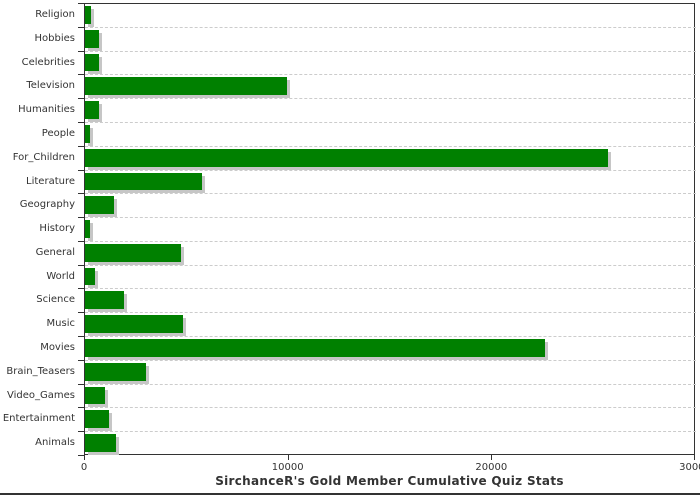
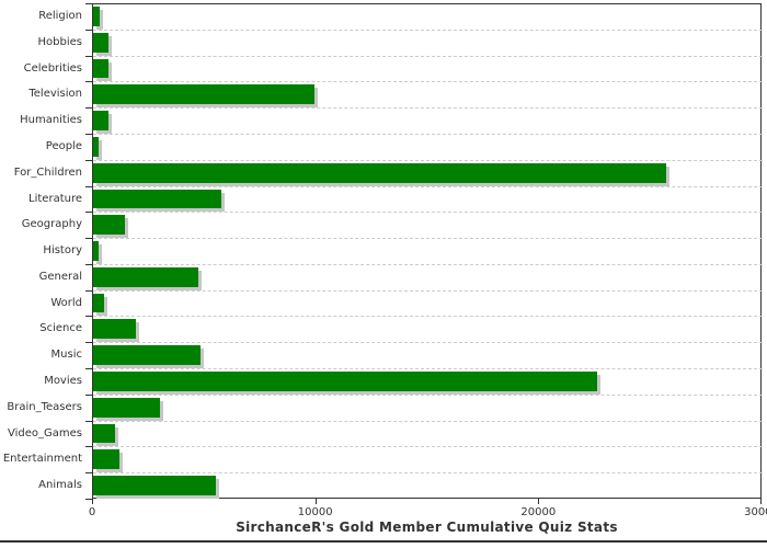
Animals: 1500 -> 5500
